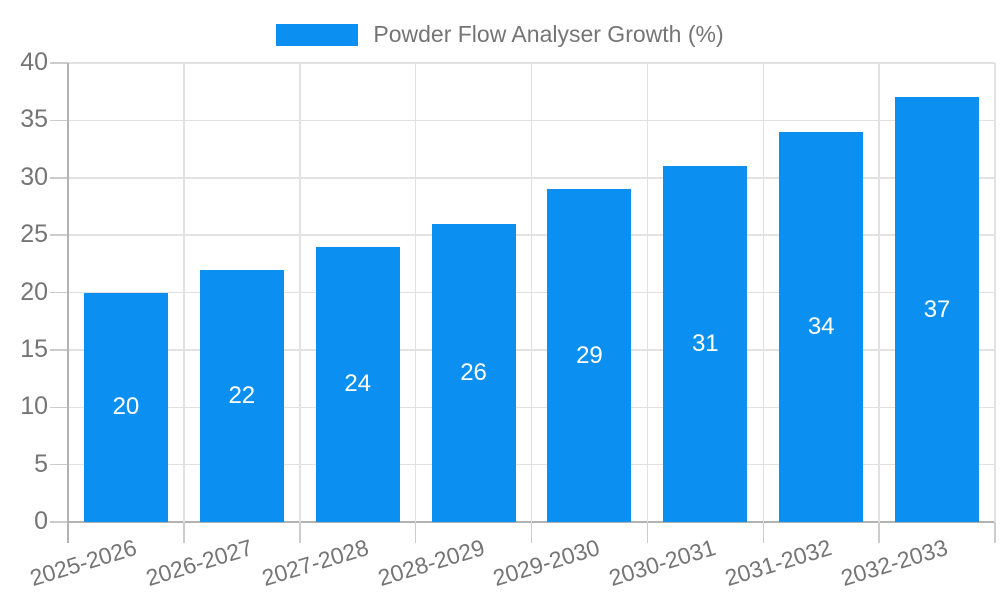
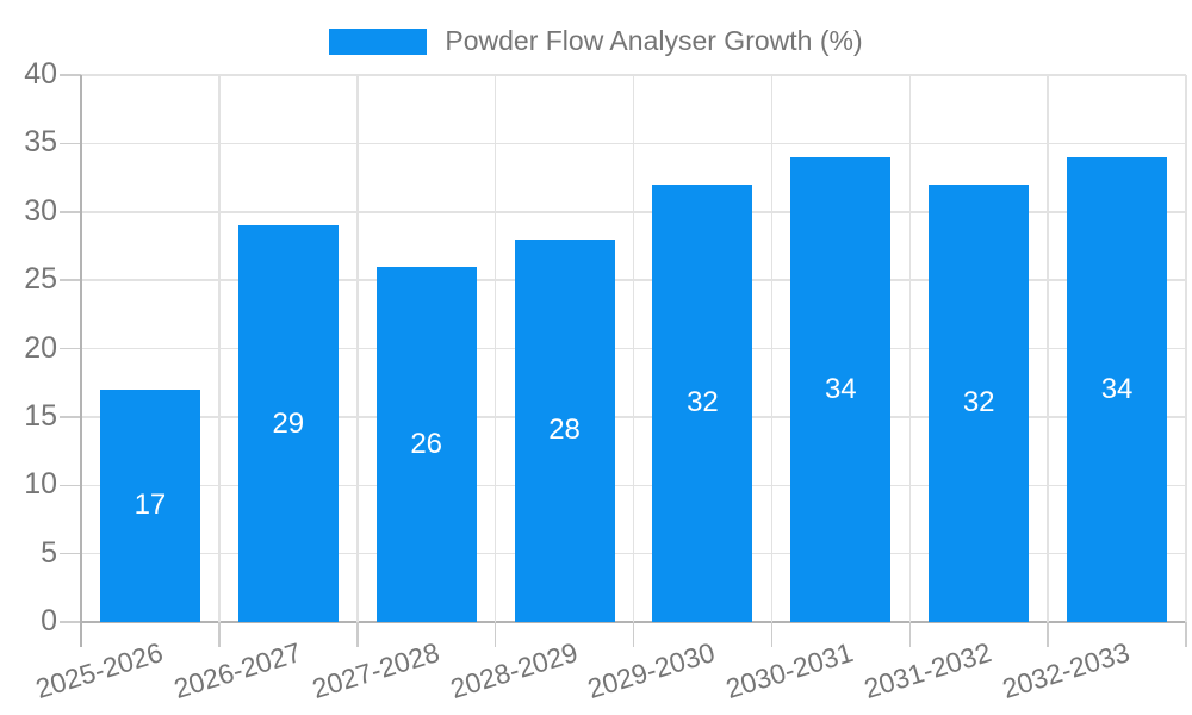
2025-2026: 20 -> 17
2026-2027: 22 -> 29
2027-2028: 24 -> 26
2028-2029: 26 -> 28
2029-2030: 29 -> 32
2030-2031: 31 -> 34
2031-2032: 34 -> 32
2032-2033: 37 -> 34
